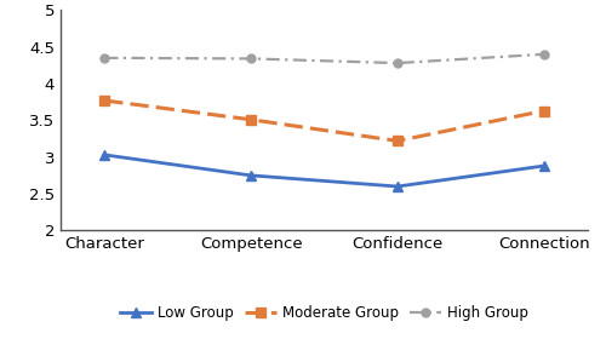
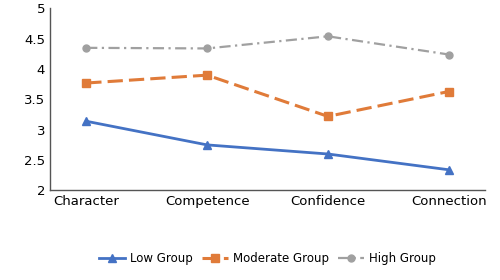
Low Group/Character: 3.03 -> 3.14
Moderate Group/Competence: 3.51 -> 3.90
High Group/Confidence: 4.28 -> 4.54
Low Group/Connection: 2.88 -> 2.34
High Group/Connection: 4.40 -> 4.24
